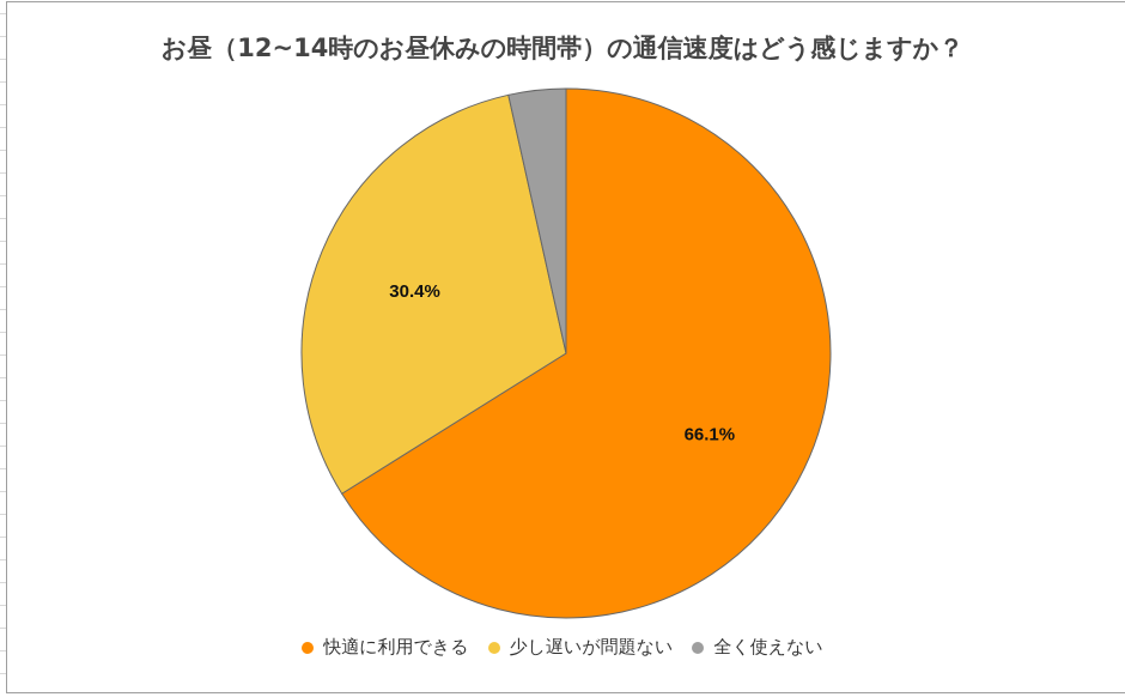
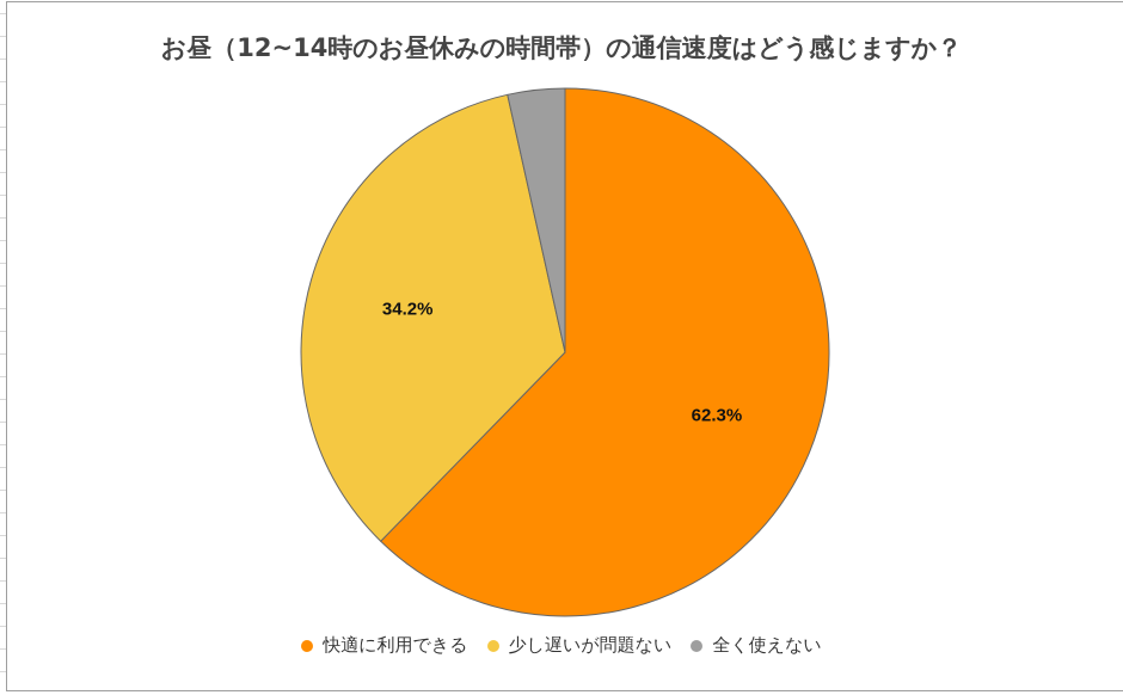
快適に利用できる: 66.1% -> 62.3%
少し遅いが問題ない: 30.4% -> 34.2%
